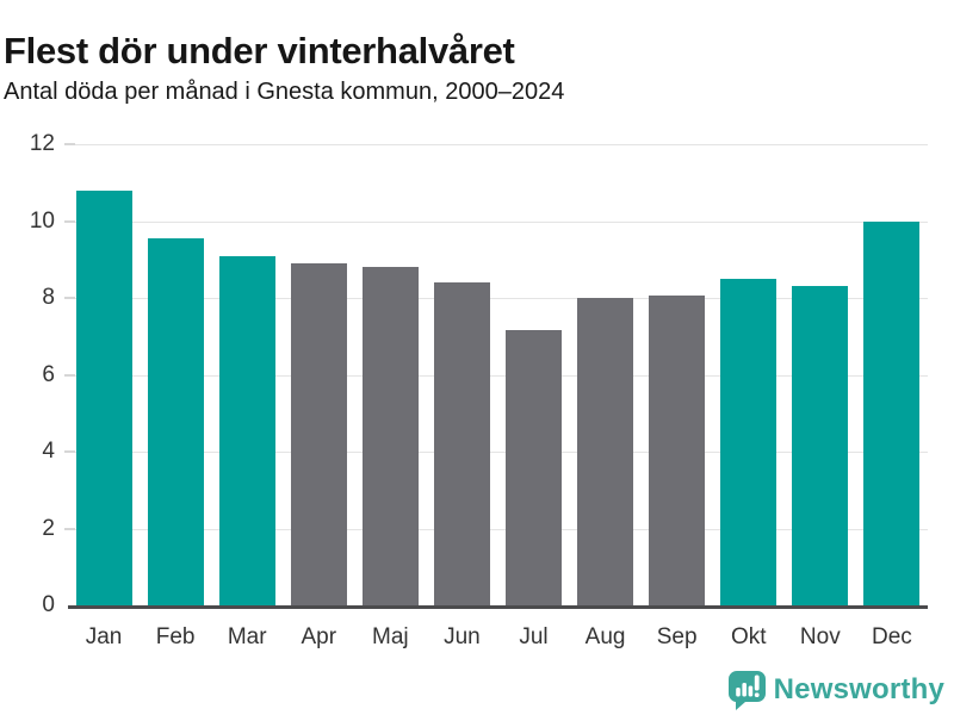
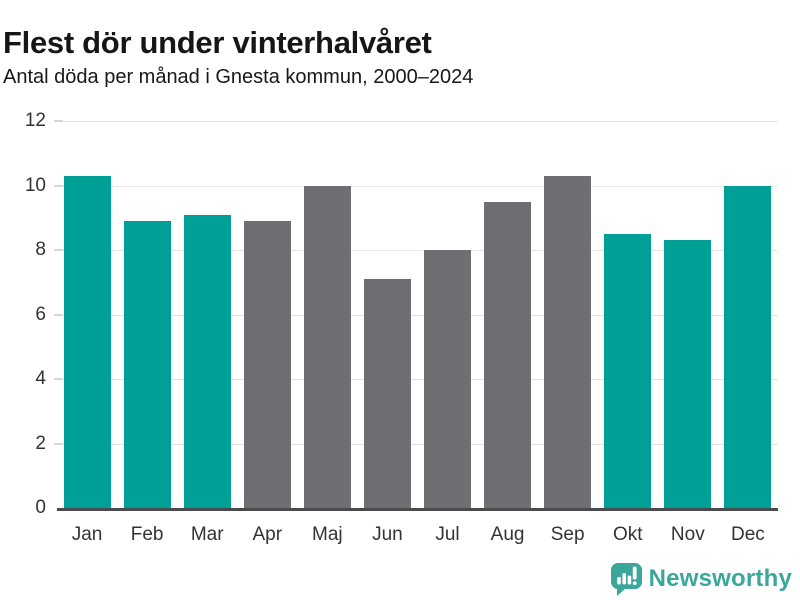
Jan: 10.8 -> 10.3
Feb: 9.6 -> 8.9
Maj: 8.8 -> 10.0
Jun: 8.4 -> 7.1
Jul: 7.2 -> 8.0
Aug: 8.0 -> 9.5
Sep: 8.1 -> 10.3
